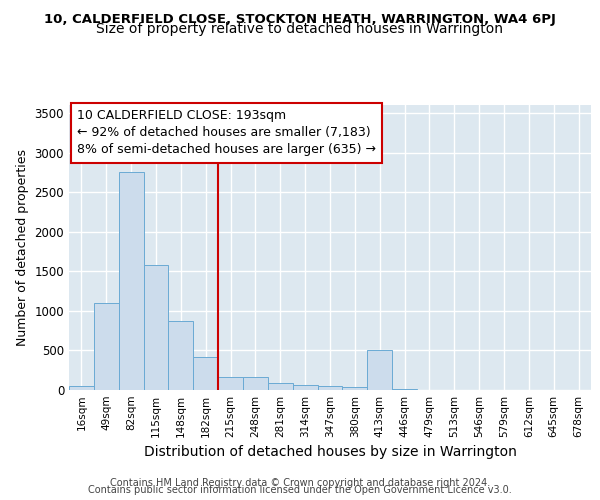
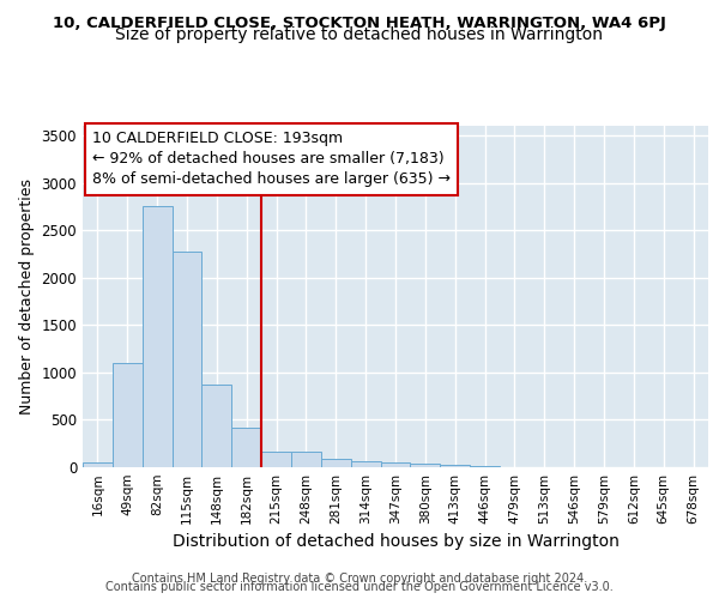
115sqm: 1580 -> 2280
413sqm: 500 -> 30
